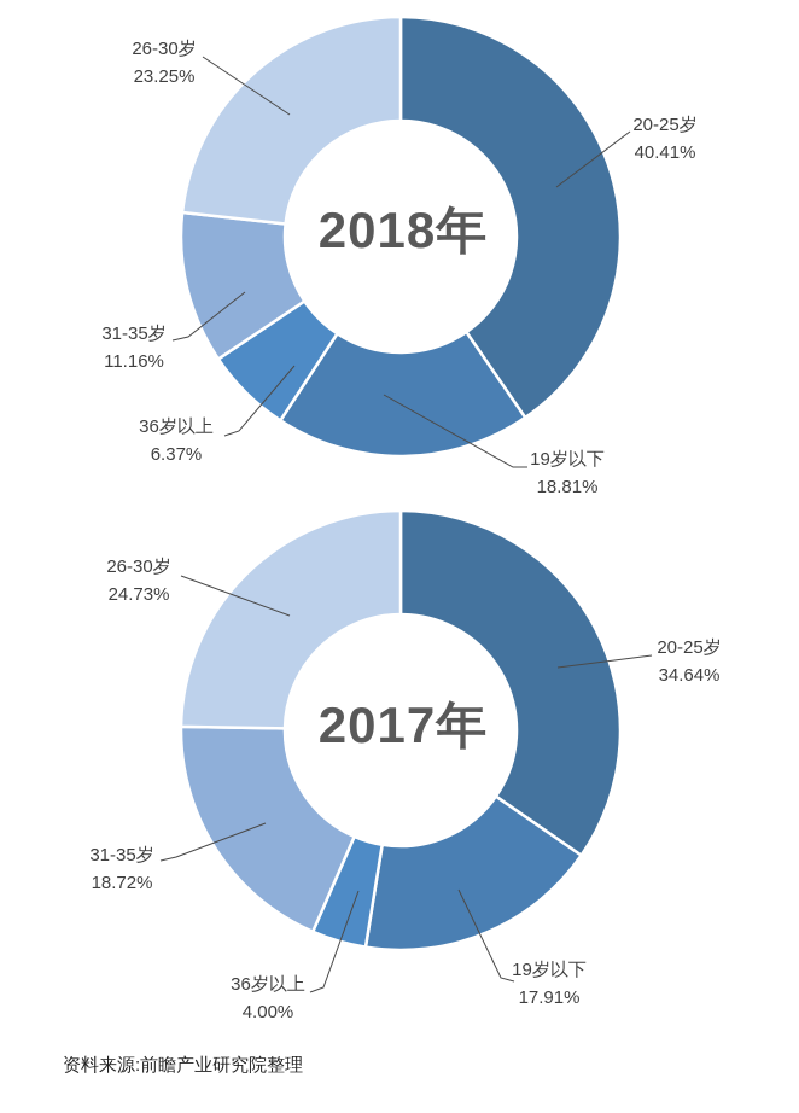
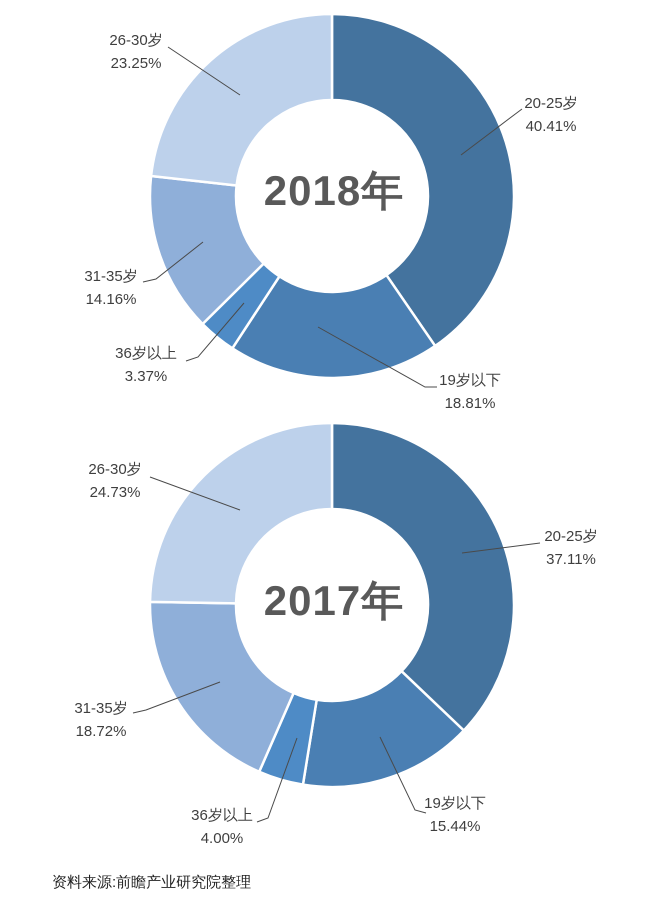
2018年/36岁以上: 6.37% -> 3.37%
2018年/31-35岁: 11.16% -> 14.16%
2017年/20-25岁: 34.64% -> 37.11%
2017年/19岁以下: 17.91% -> 15.44%
